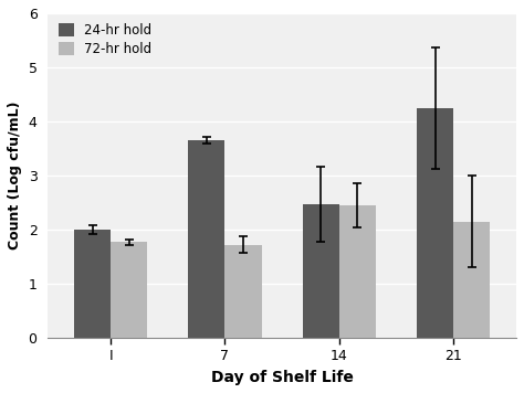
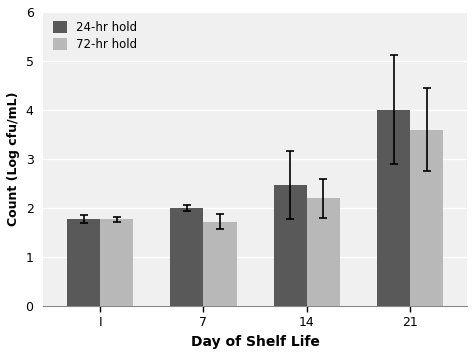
24-hr hold/I: 2.00 -> 1.77
24-hr hold/7: 3.65 -> 2.00
72-hr hold/14: 2.45 -> 2.20
24-hr hold/21: 4.25 -> 4.01
72-hr hold/21: 2.15 -> 3.60
